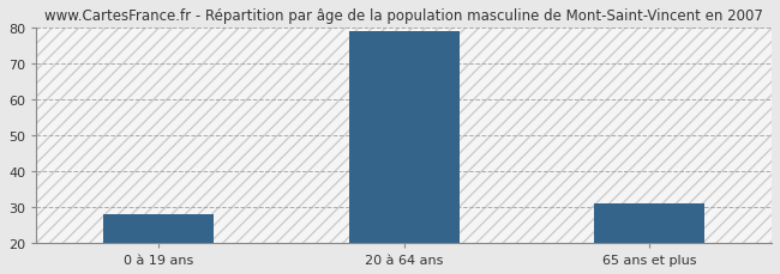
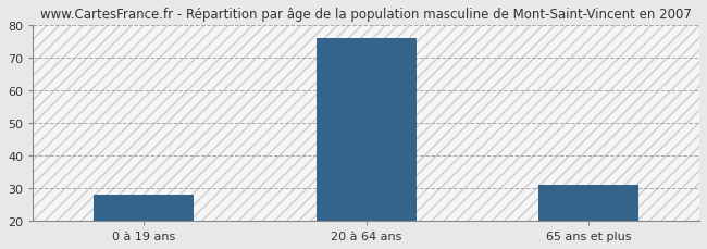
20 à 64 ans: 79 -> 76
